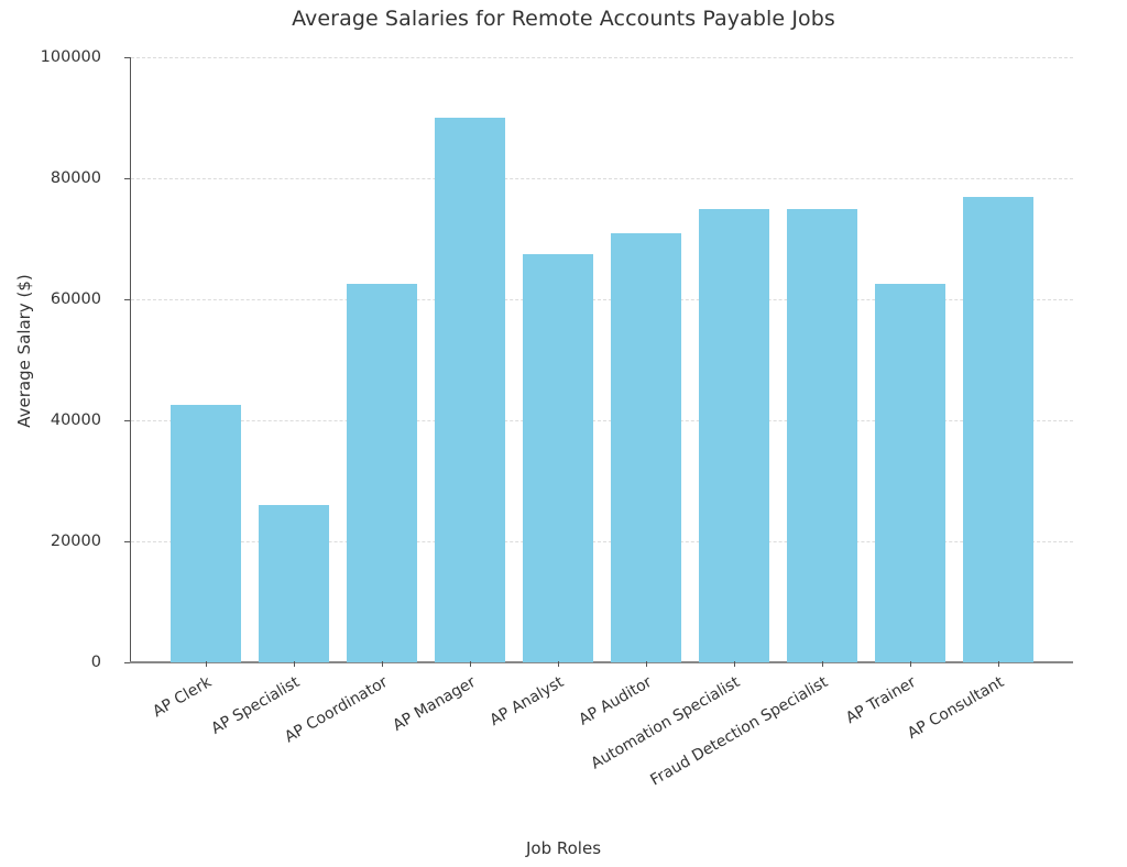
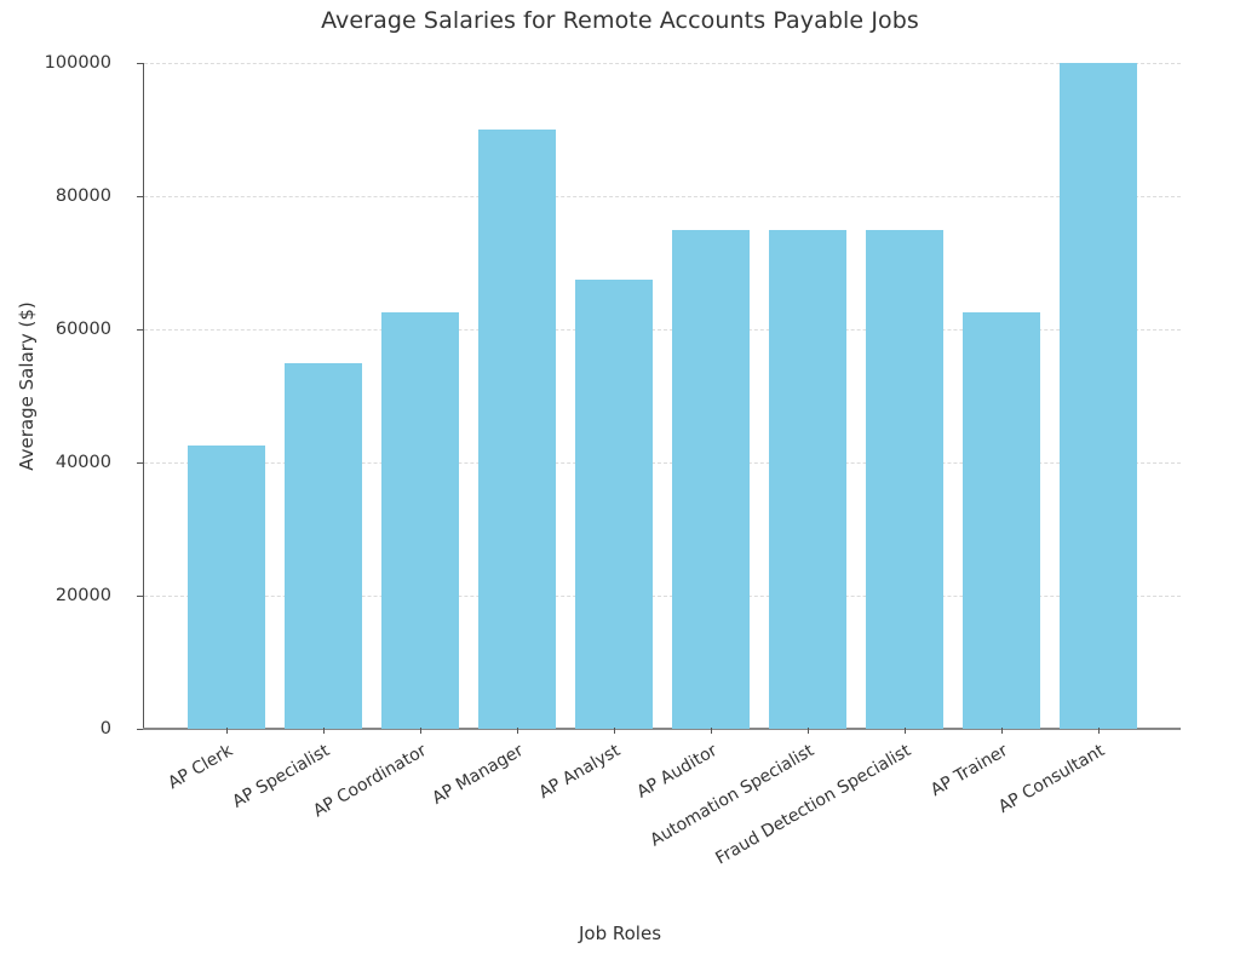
AP Specialist: 26000 -> 55000
AP Auditor: 71000 -> 75000
AP Consultant: 77000 -> 100000
